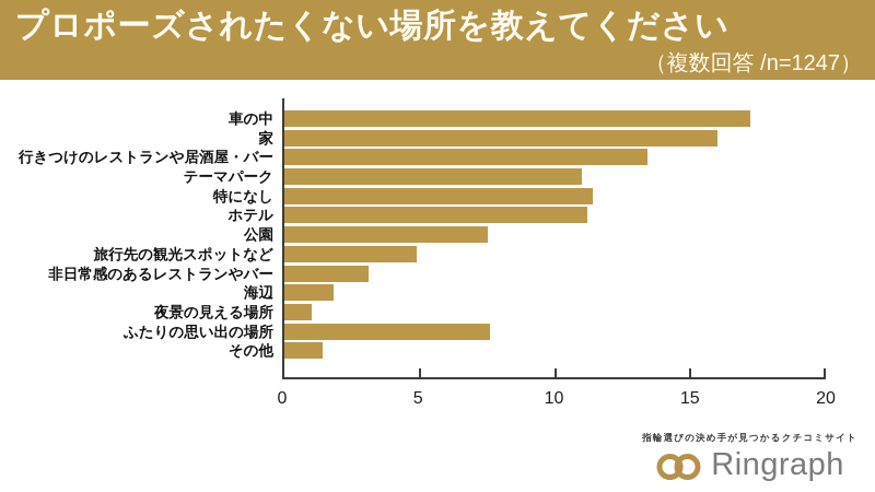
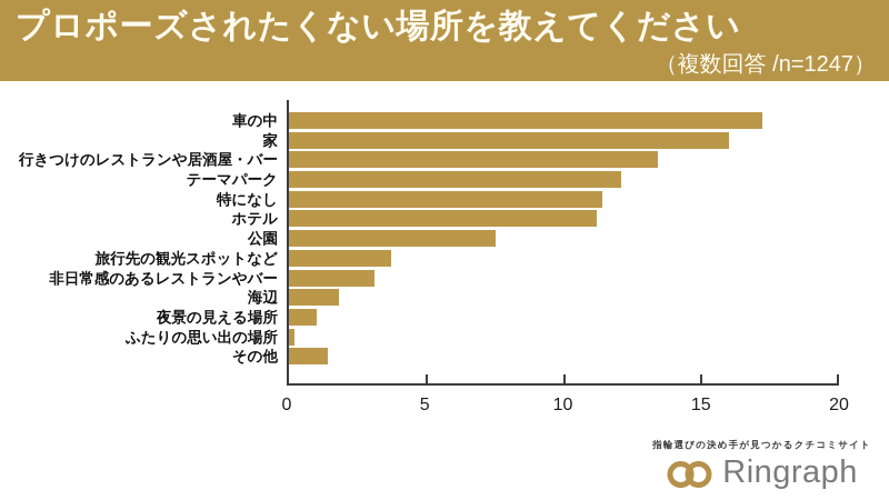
テーマパーク: 11.0 -> 12.1
旅行先の観光スポットなど: 4.9 -> 3.7
ふたりの思い出の場所: 7.6 -> 0.2
